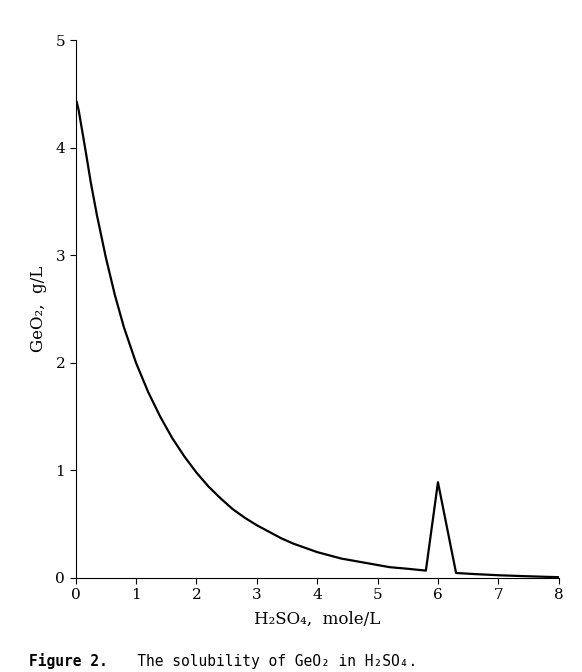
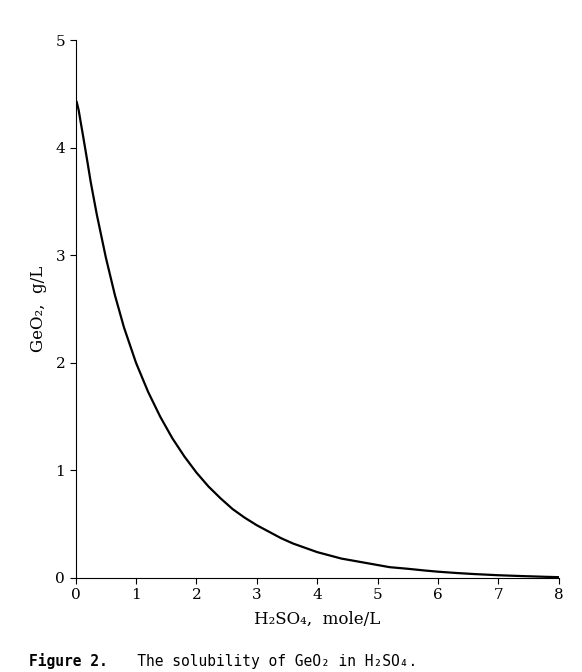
6: 0.89 -> 0.06
